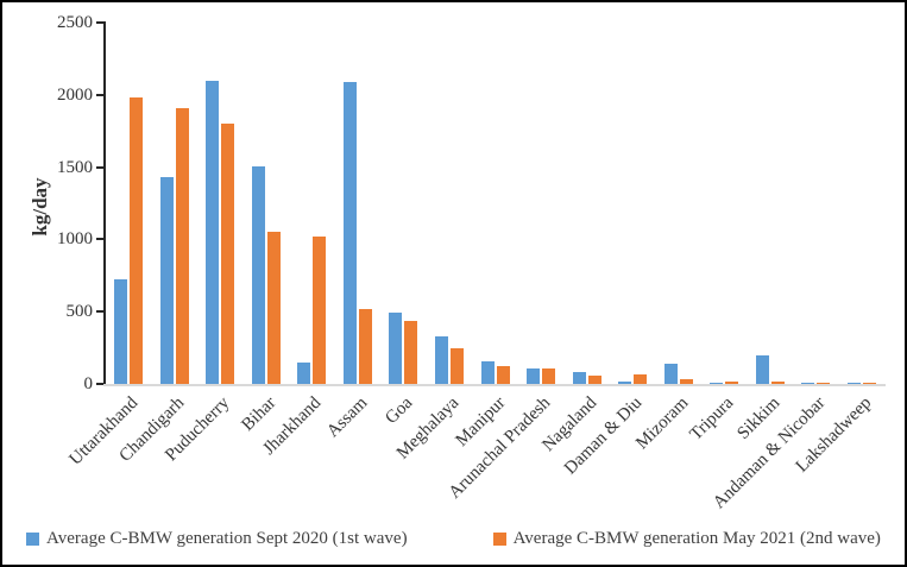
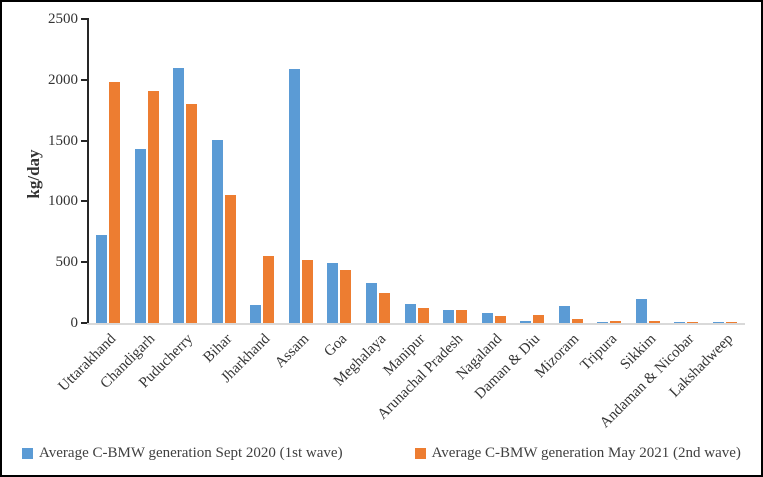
Average C-BMW generation May 2021 (2nd wave)/Jharkhand: 1020 -> 550
